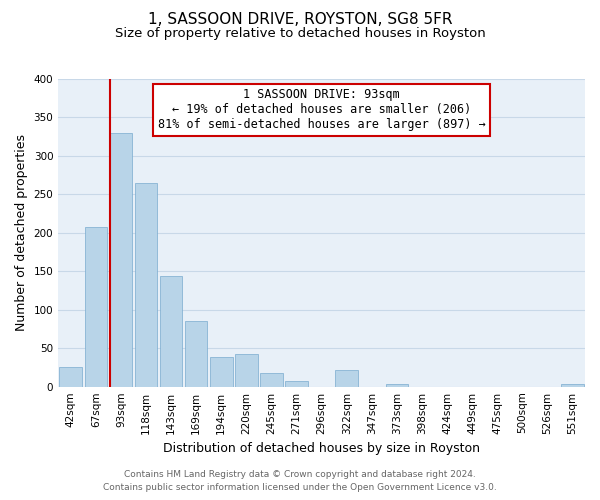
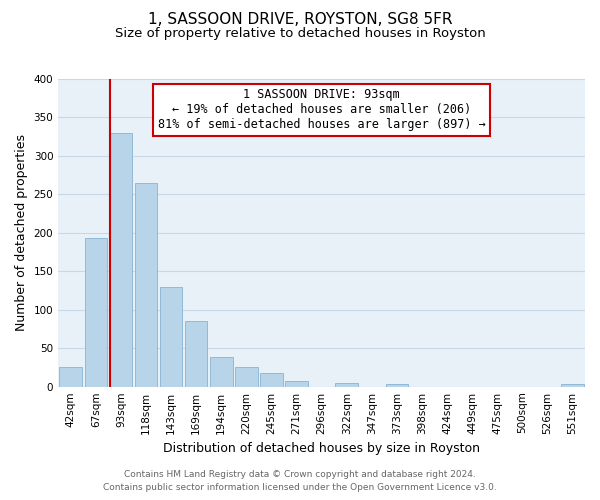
67sqm: 208 -> 193
143sqm: 144 -> 130
220sqm: 42 -> 26
322sqm: 22 -> 5
